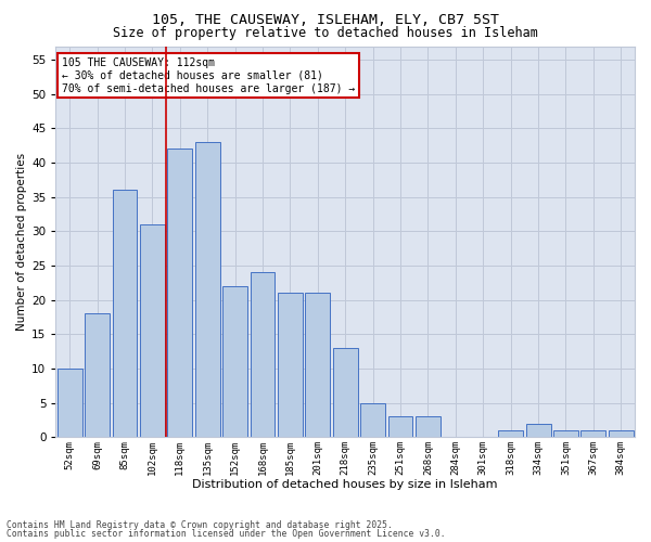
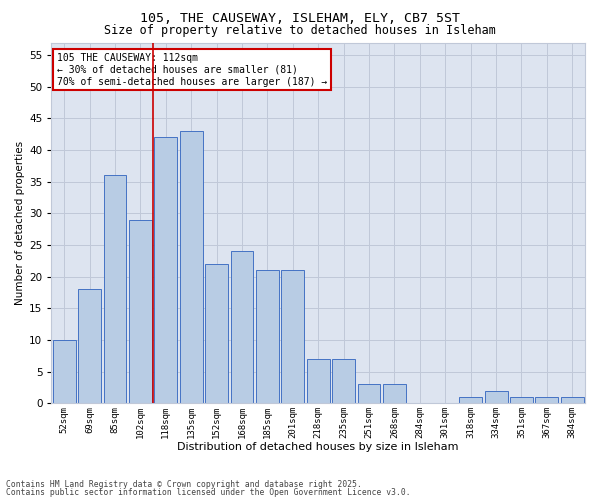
102sqm: 31 -> 29
218sqm: 13 -> 7
235sqm: 5 -> 7
